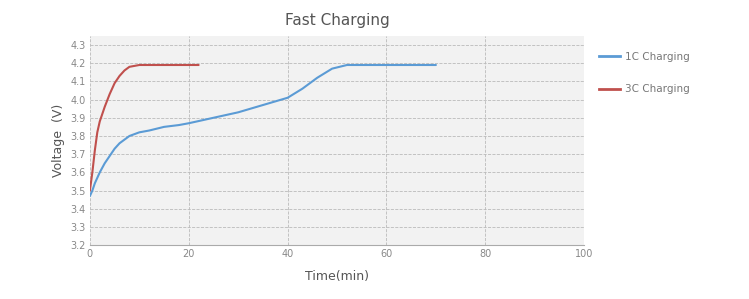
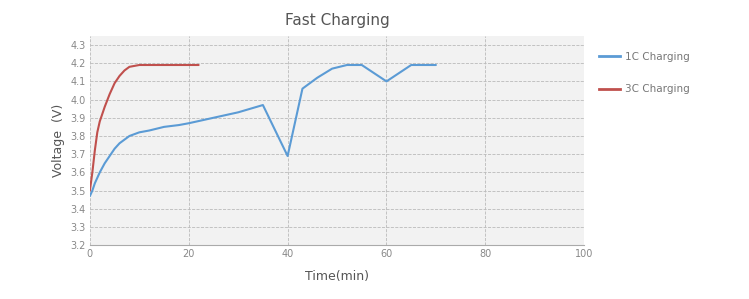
1C Charging/40: 4.01 -> 3.69
1C Charging/60: 4.19 -> 4.10
